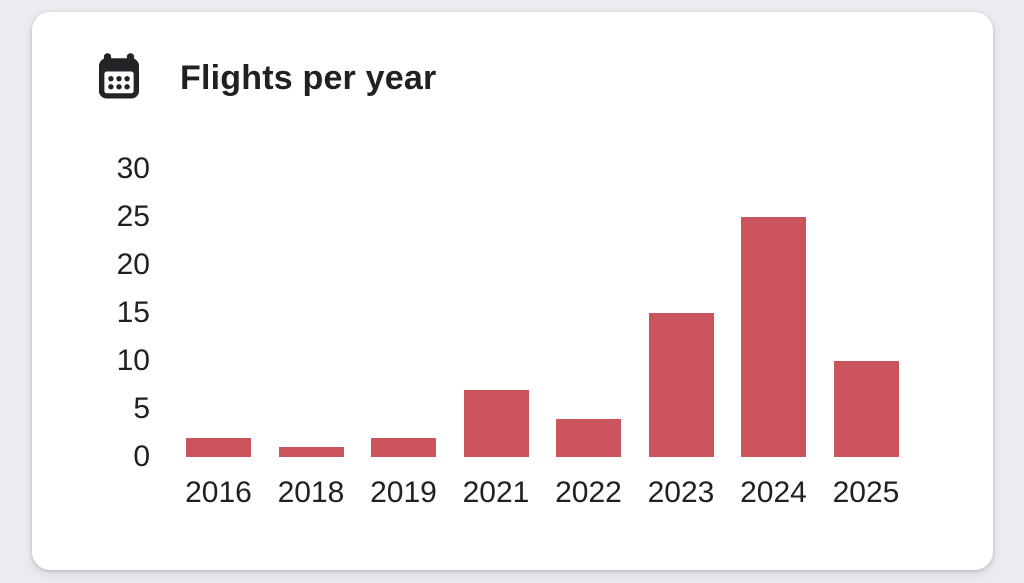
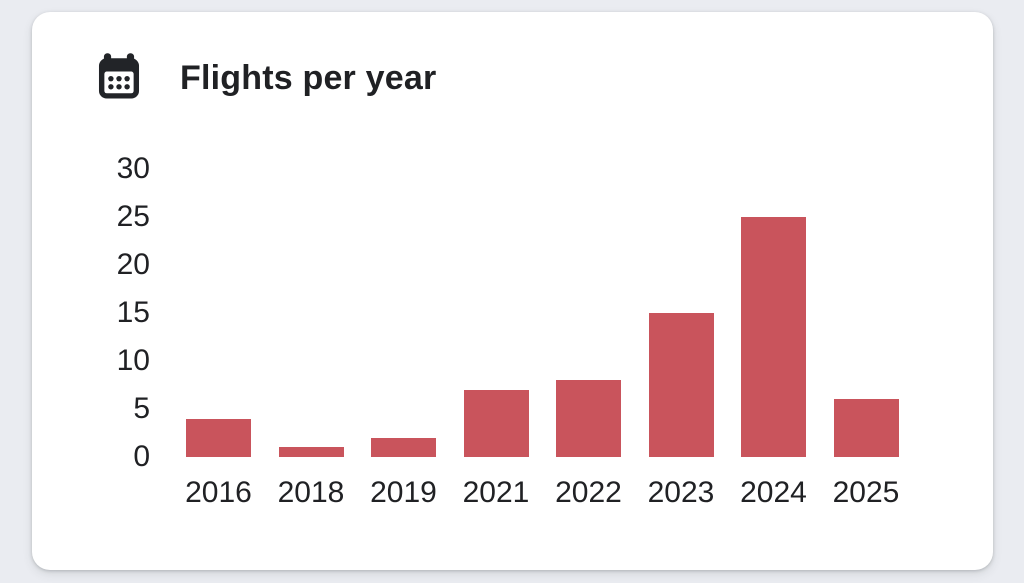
2016: 2 -> 4
2022: 4 -> 8
2025: 10 -> 6
